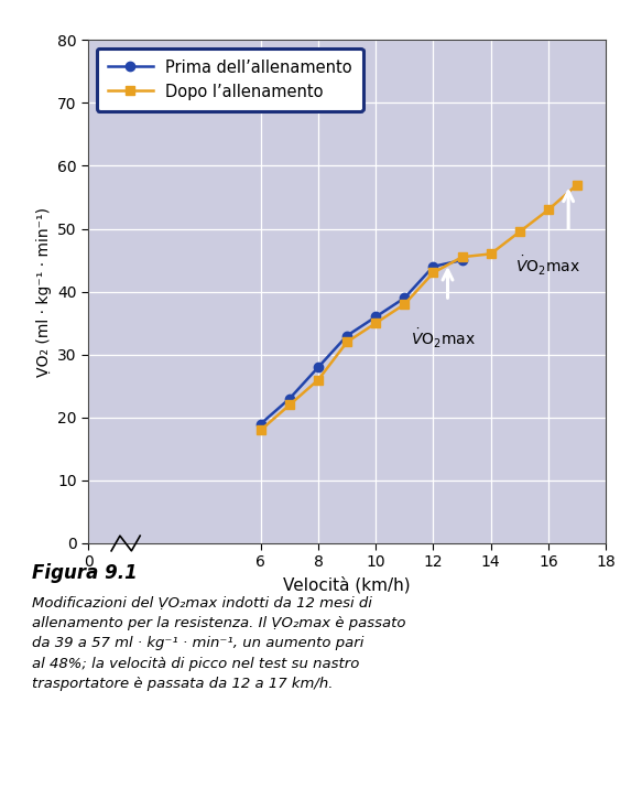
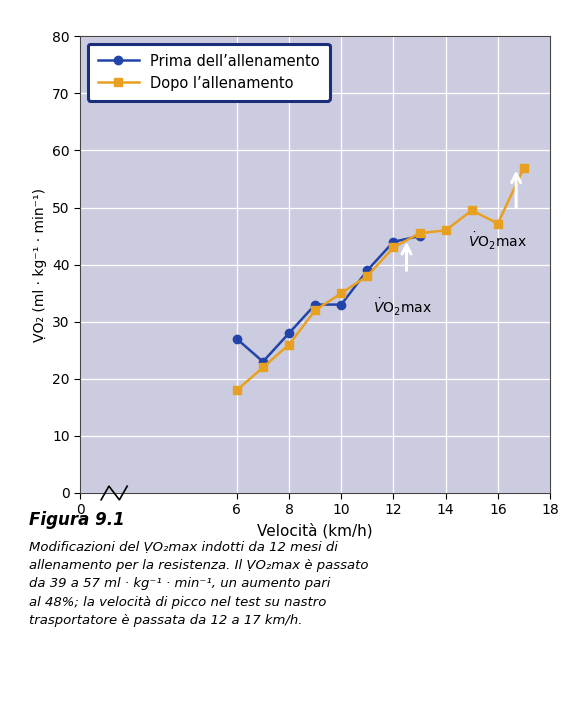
Prima dell’allenamento/6: 19 -> 27
Prima dell’allenamento/10: 36 -> 33
Dopo l’allenamento/16: 53.0 -> 47.2
